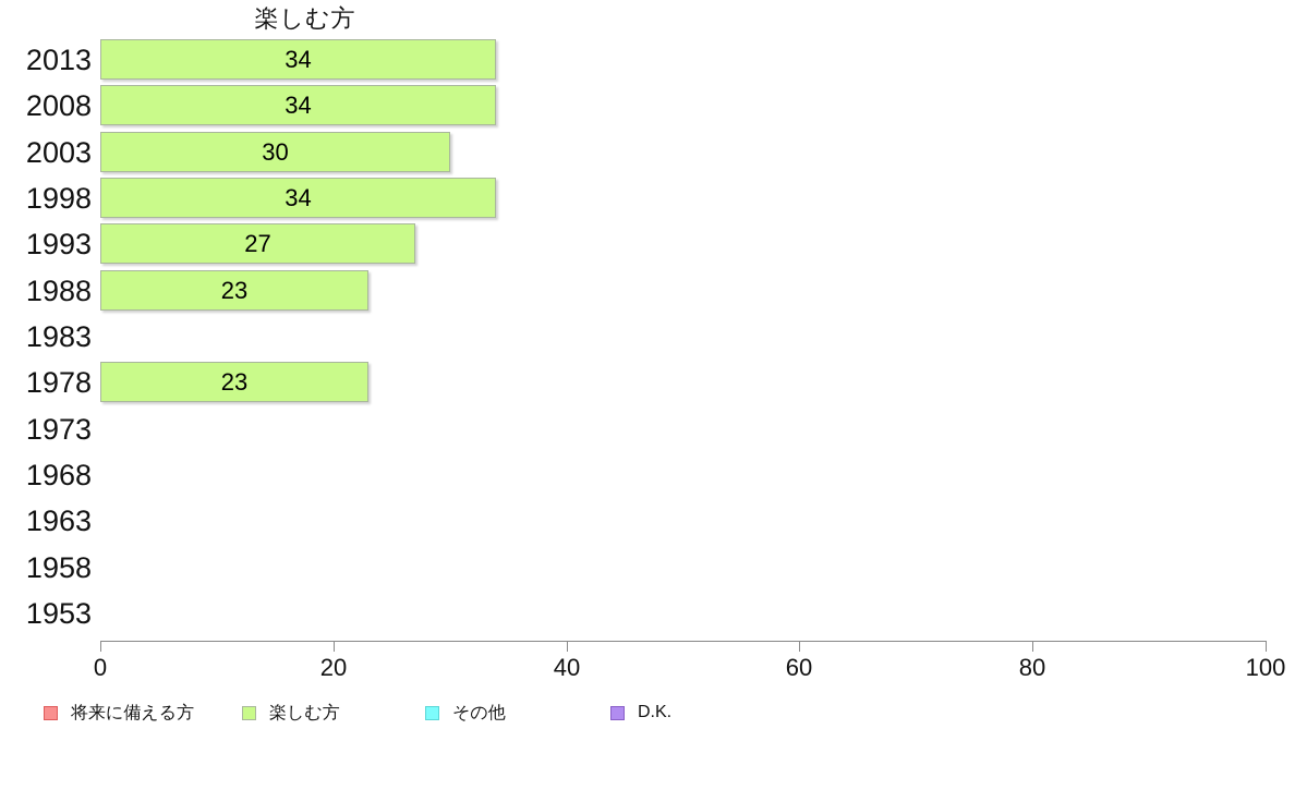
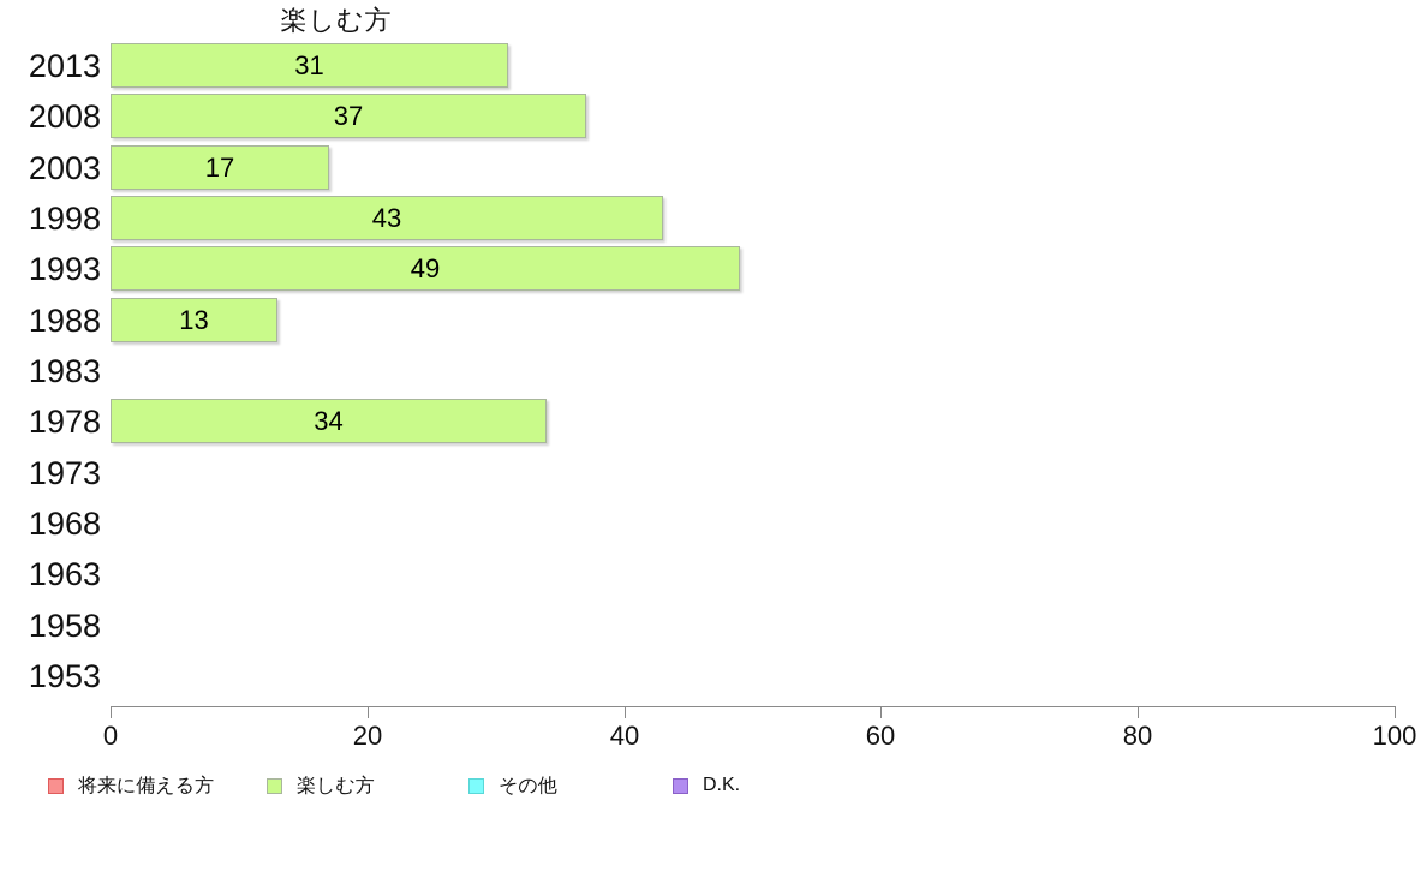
2013: 34 -> 31
2008: 34 -> 37
2003: 30 -> 17
1998: 34 -> 43
1993: 27 -> 49
1988: 23 -> 13
1978: 23 -> 34
